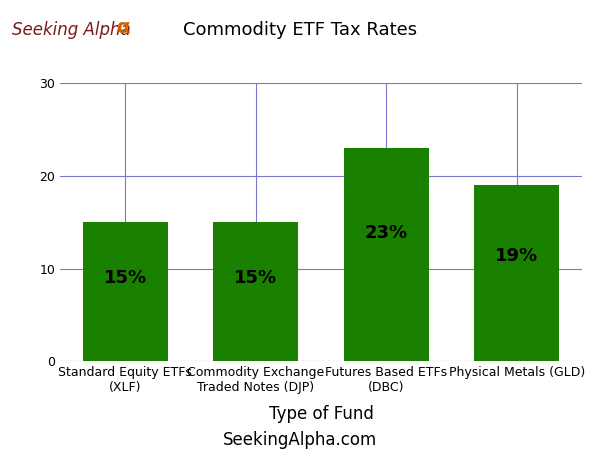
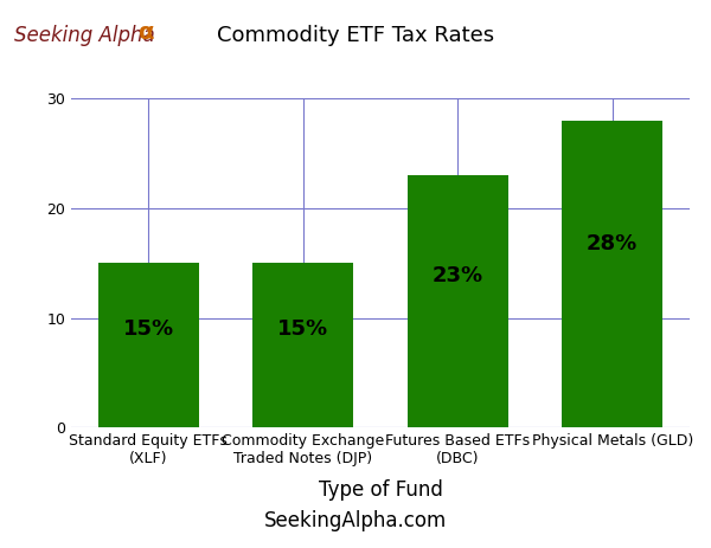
Physical Metals (GLD): 19% -> 28%
